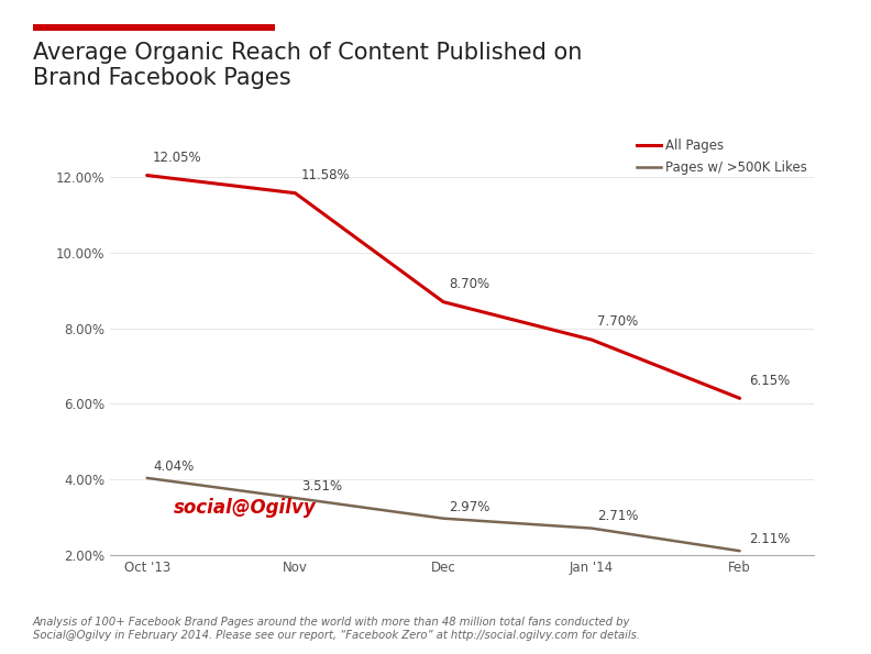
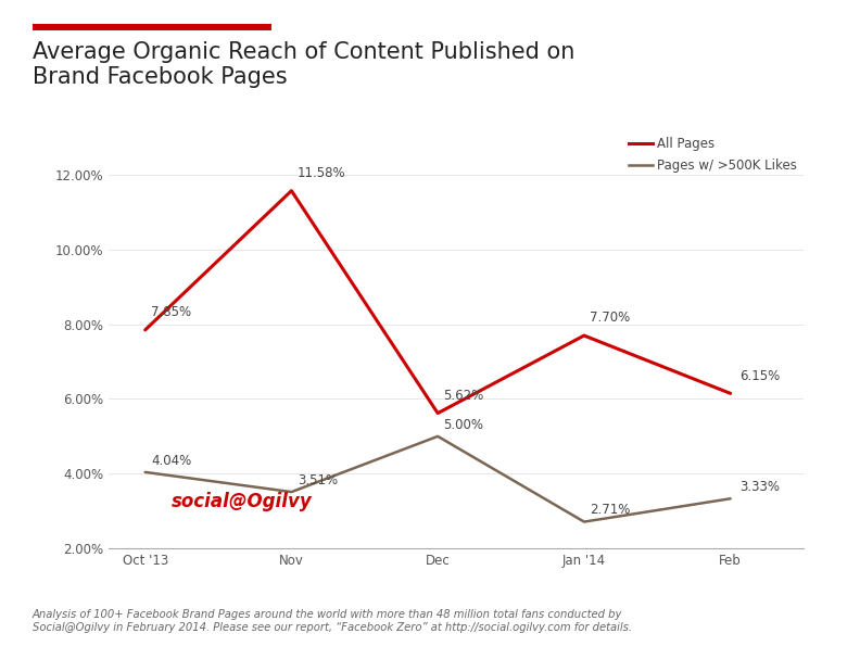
All Pages/Oct '13: 12.05% -> 7.85%
All Pages/Dec: 8.70% -> 5.62%
Pages w/ >500K Likes/Dec: 2.97% -> 5.00%
Pages w/ >500K Likes/Feb: 2.11% -> 3.33%
